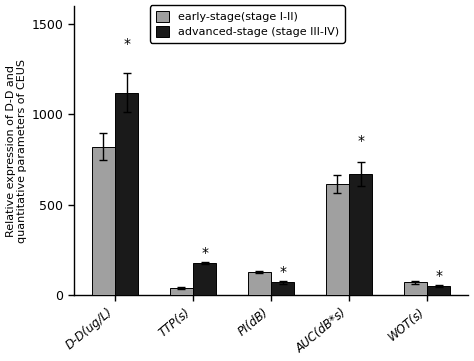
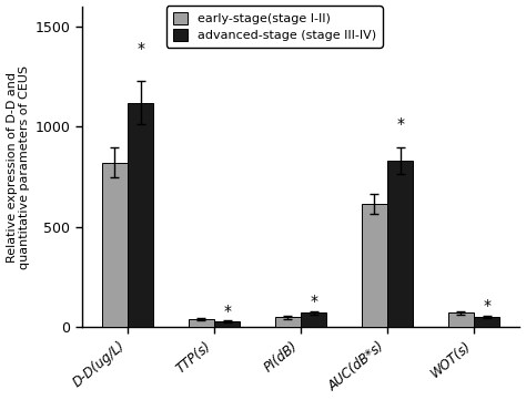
advanced-stage (stage III-IV)/TTP(s): 180 -> 30
early-stage(stage I-II)/PI(dB): 130 -> 50
advanced-stage (stage III-IV)/AUC(dB*s): 670 -> 830
